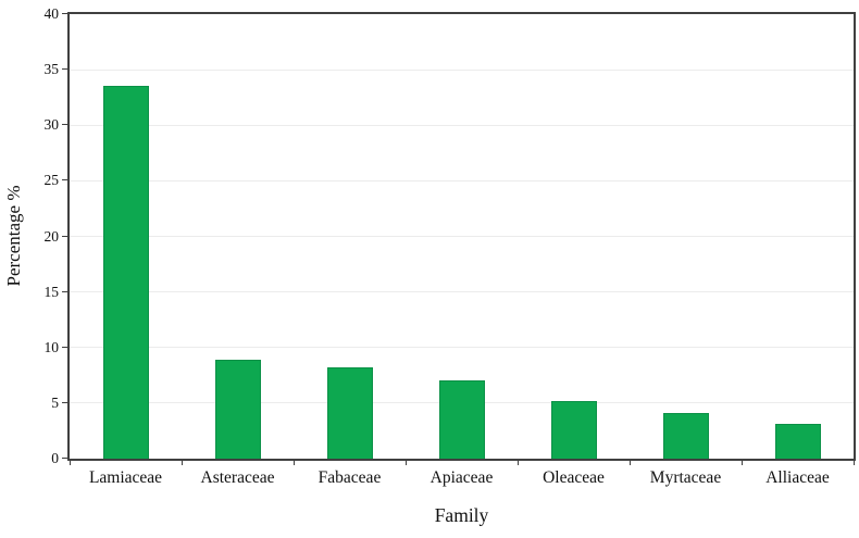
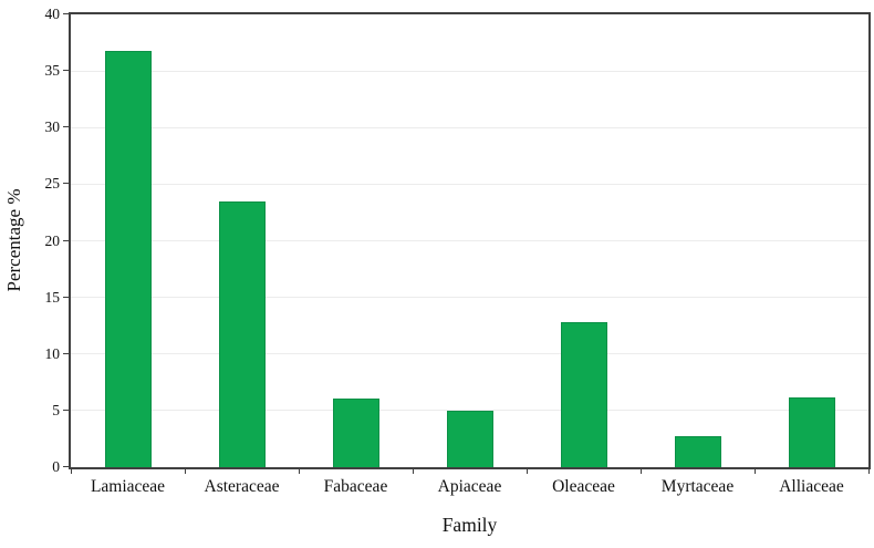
Lamiaceae: 33.5 -> 36.8
Asteraceae: 8.9 -> 23.5
Fabaceae: 8.2 -> 6.1
Apiaceae: 7.0 -> 5.0
Oleaceae: 5.2 -> 12.8
Myrtaceae: 4.1 -> 2.7
Alliaceae: 3.1 -> 6.2
